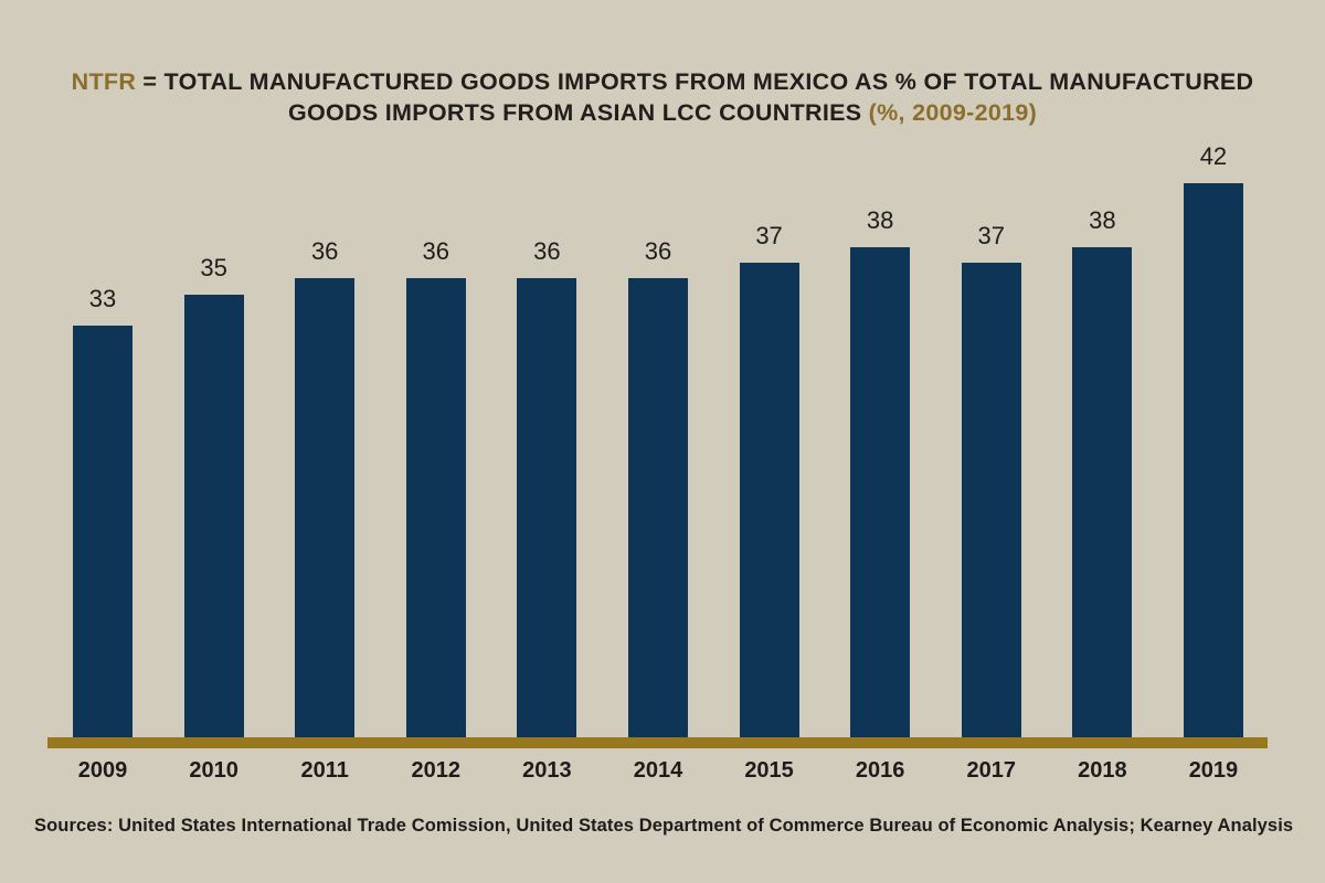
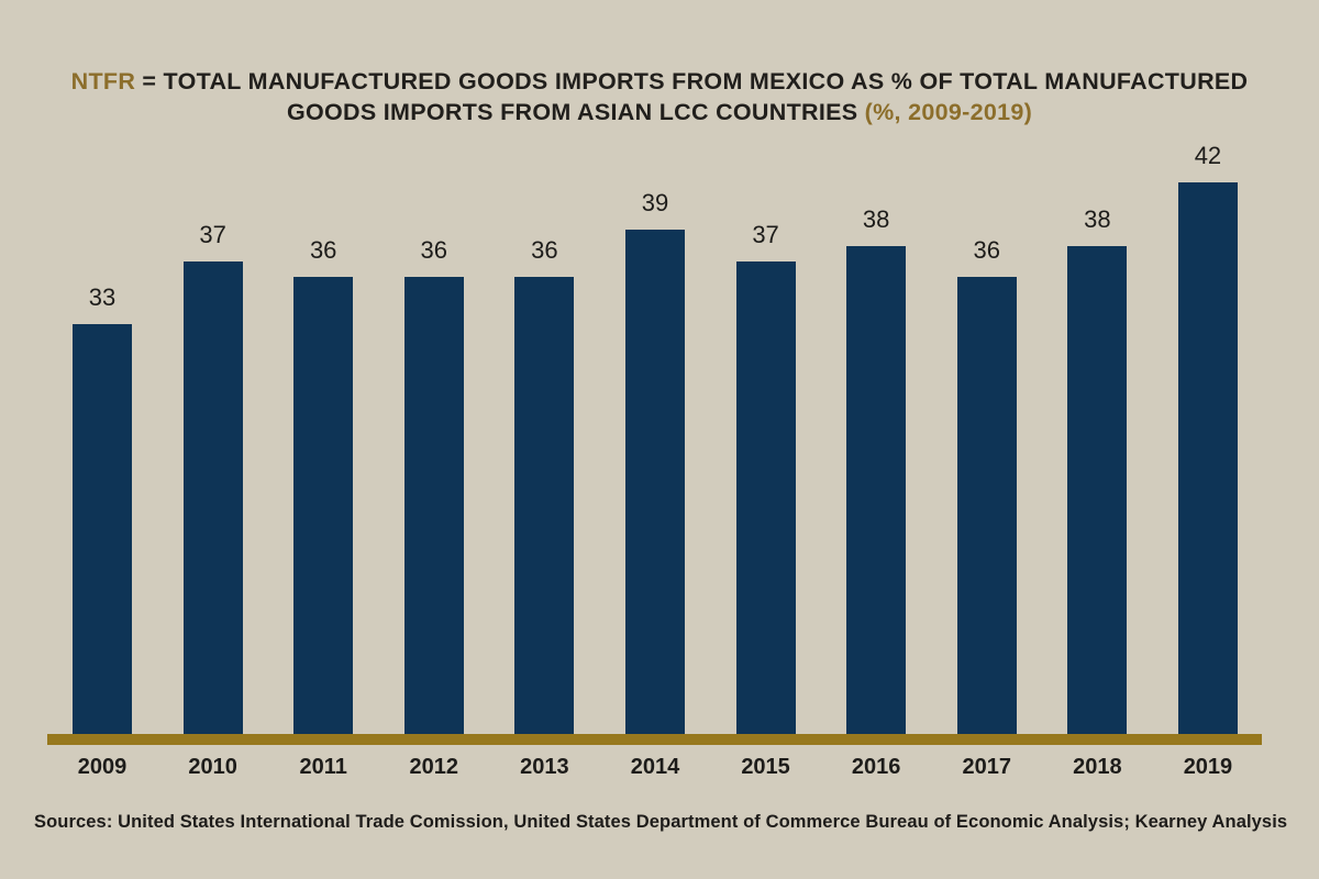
2010: 35 -> 37
2014: 36 -> 39
2017: 37 -> 36
